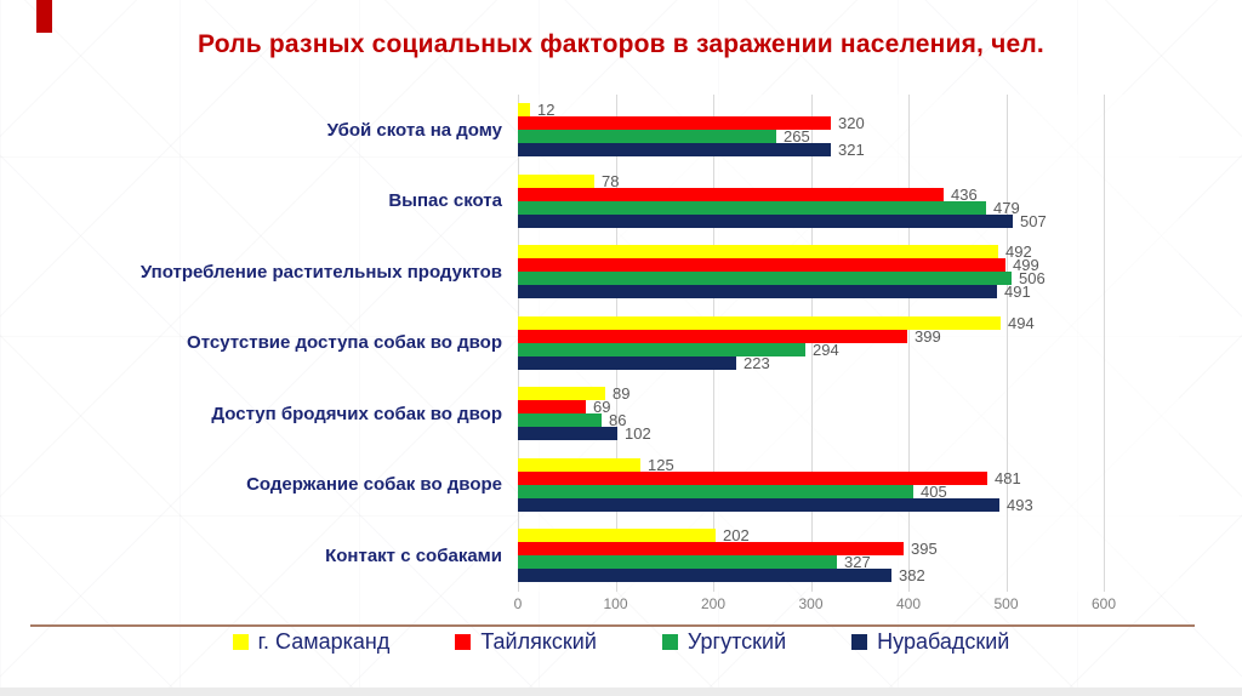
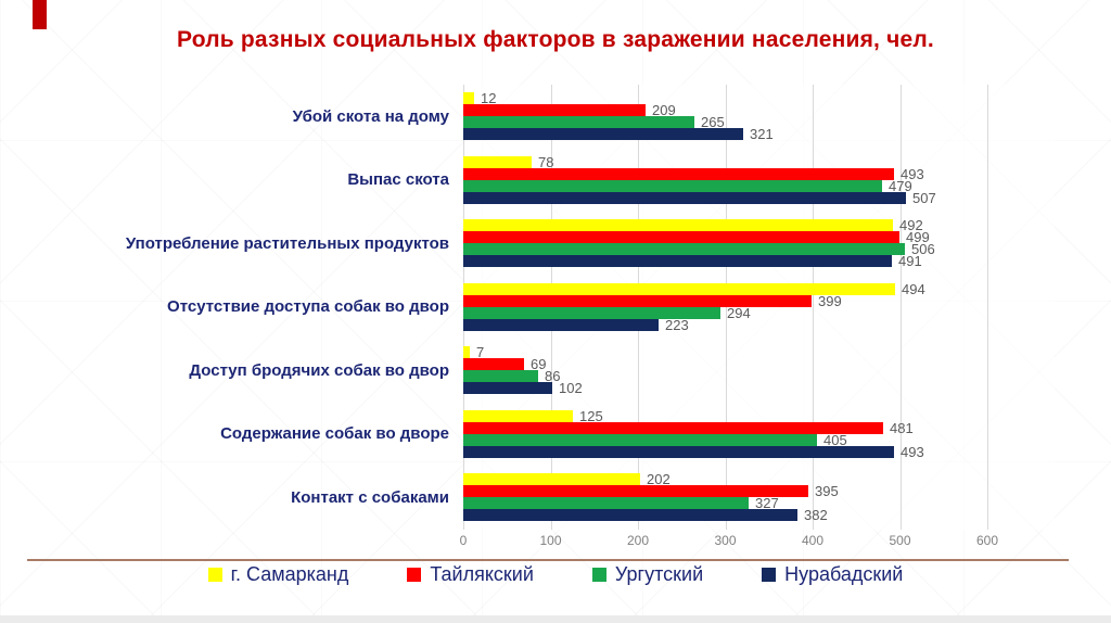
Тайлякский/Убой скота на дому: 320 -> 209
Тайлякский/Выпас скота: 436 -> 493
г. Самарканд/Доступ бродячих собак во двор: 89 -> 7
